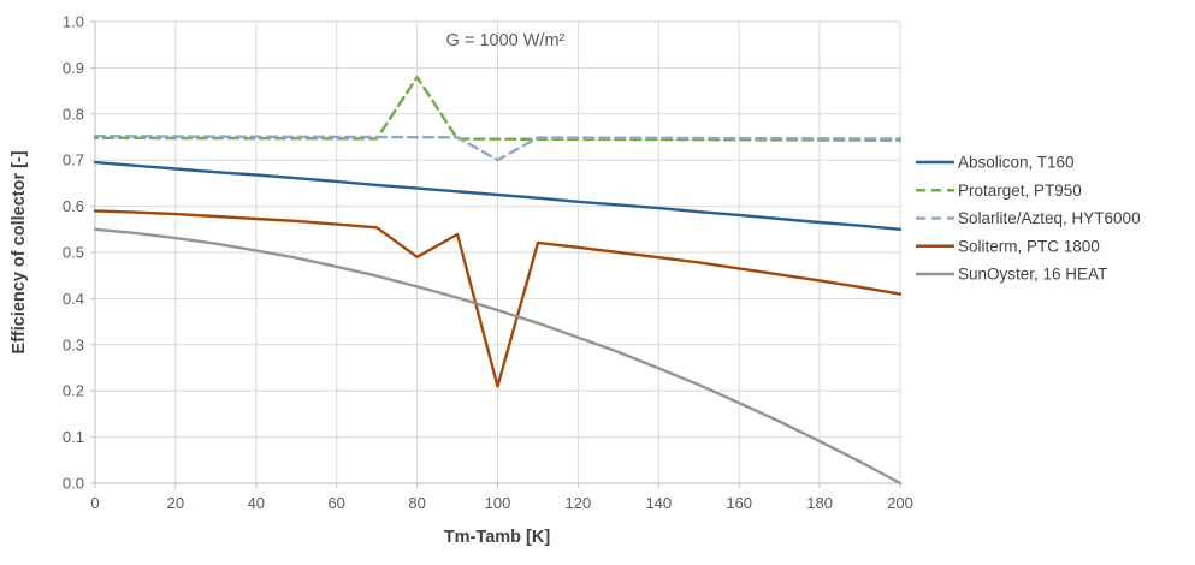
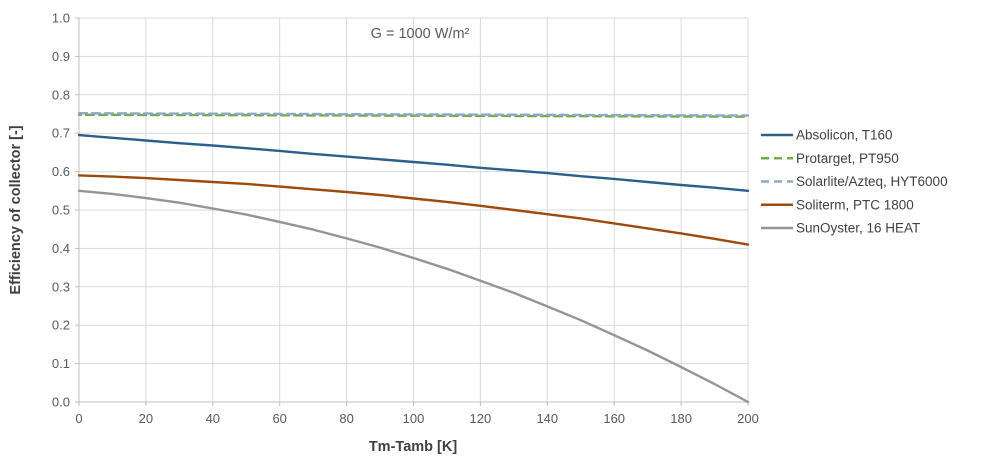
Protarget, PT950/80: 0.88 -> 0.75
Soliterm, PTC 1800/80: 0.49 -> 0.55
Solarlite/Azteq, HYT6000/100: 0.70 -> 0.75
Soliterm, PTC 1800/100: 0.21 -> 0.53
